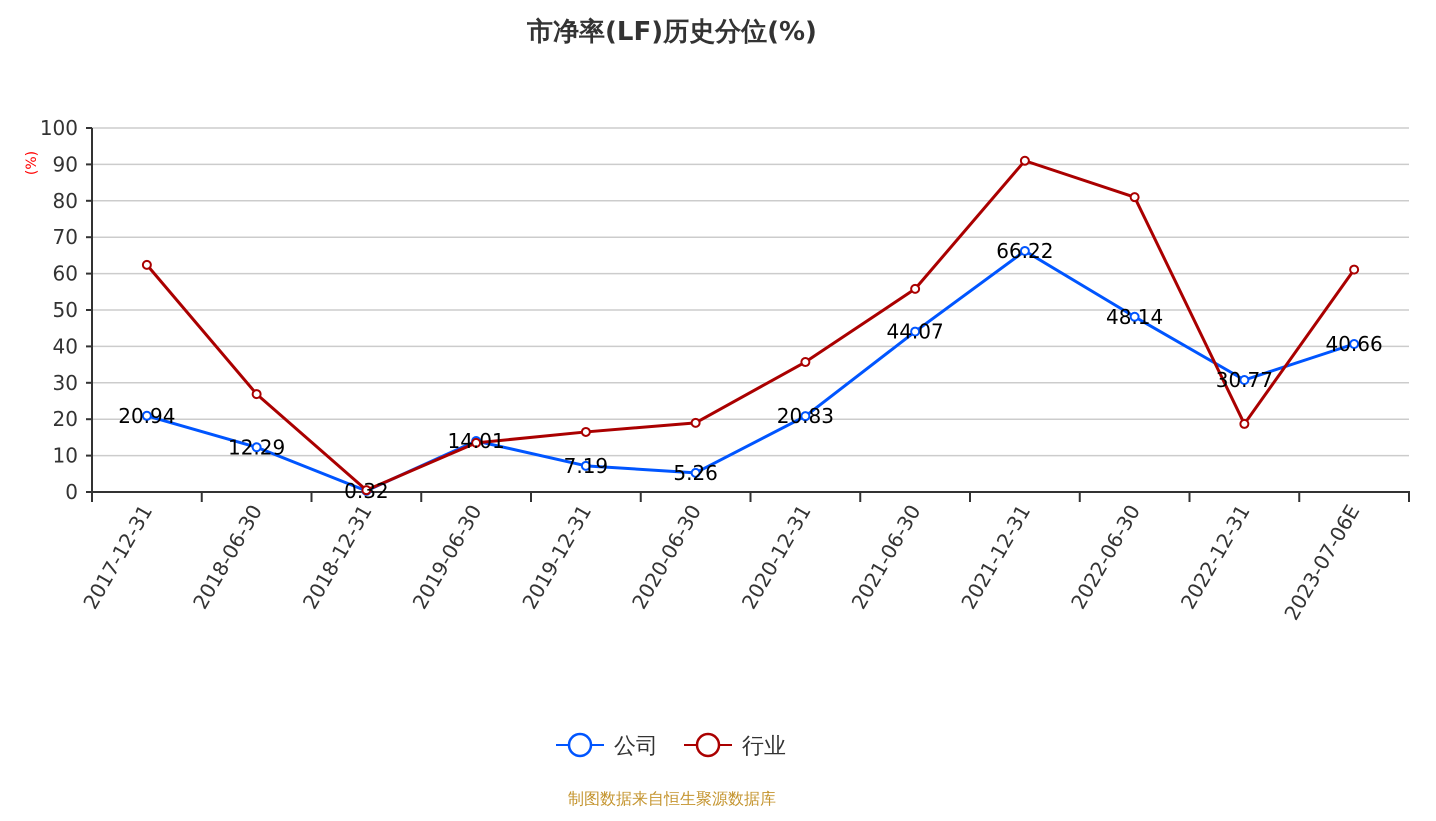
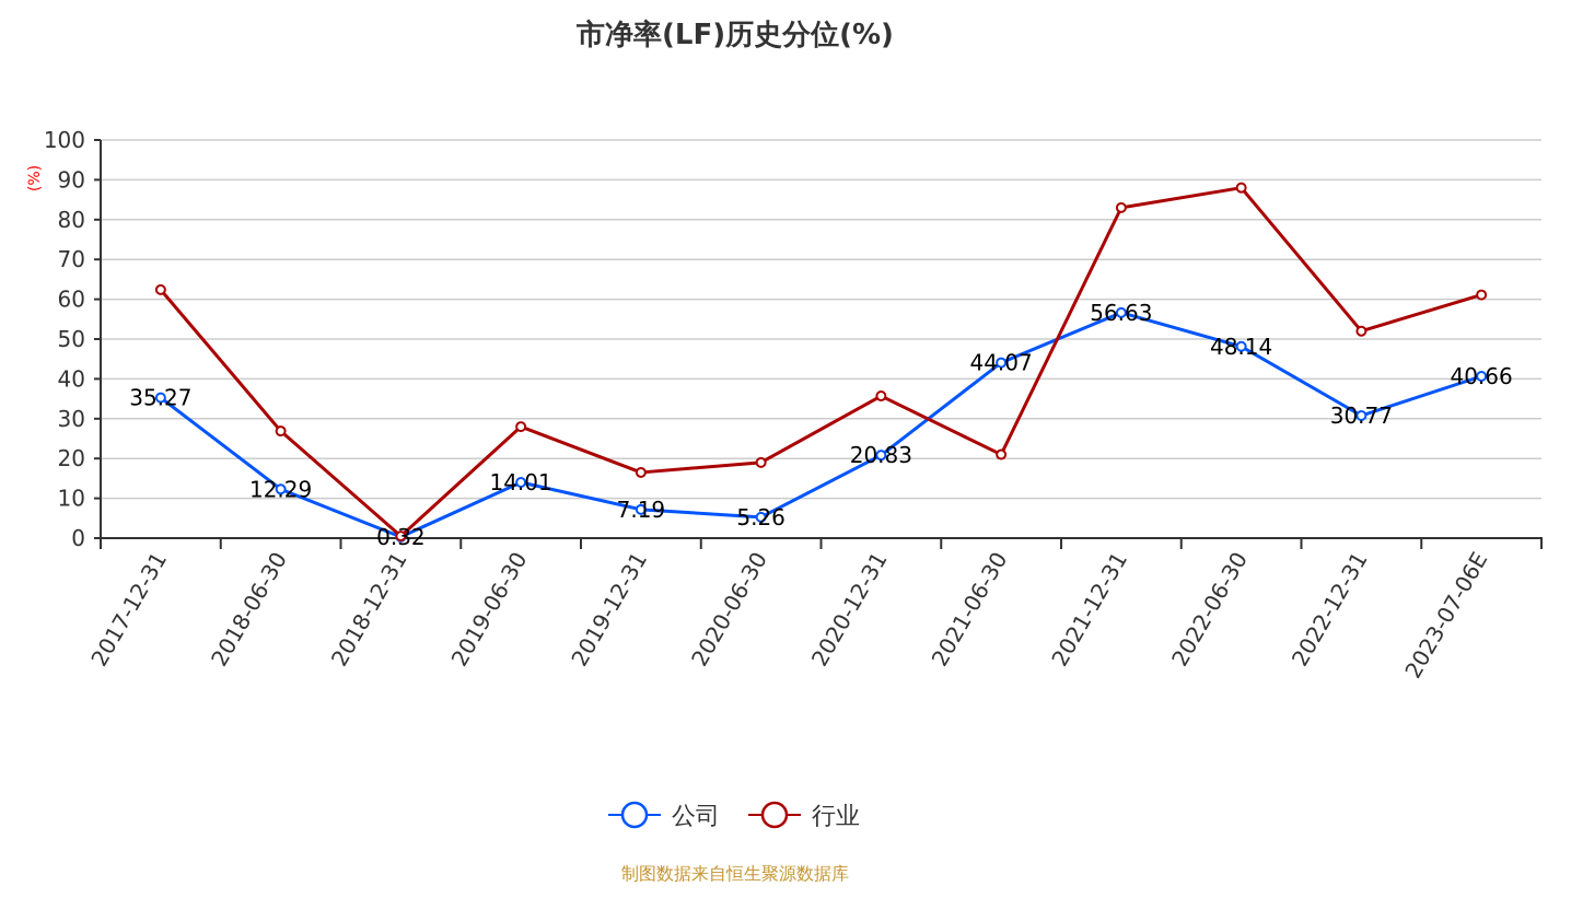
公司/2017-12-31: 20.94 -> 35.27
行业/2019-06-30: 14 -> 28
行业/2021-06-30: 56 -> 21
公司/2021-12-31: 66.22 -> 56.63
行业/2021-12-31: 91 -> 83
行业/2022-06-30: 81 -> 88
行业/2022-12-31: 19 -> 52
